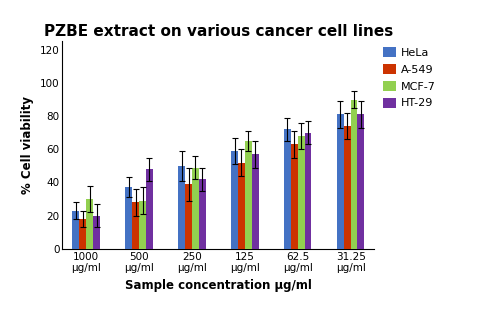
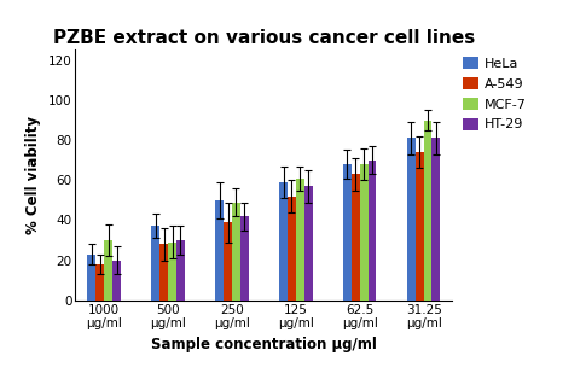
HT-29/500 μg/ml: 48 -> 30
MCF-7/125 μg/ml: 65 -> 61
HeLa/62.5 μg/ml: 72 -> 68
